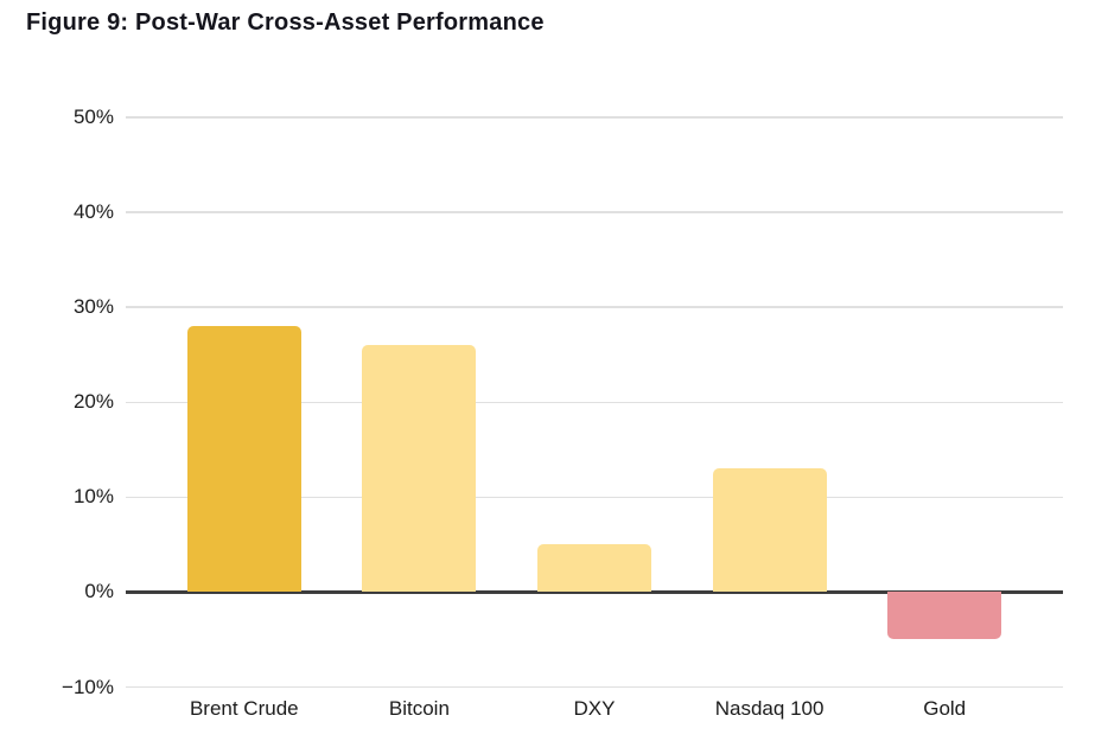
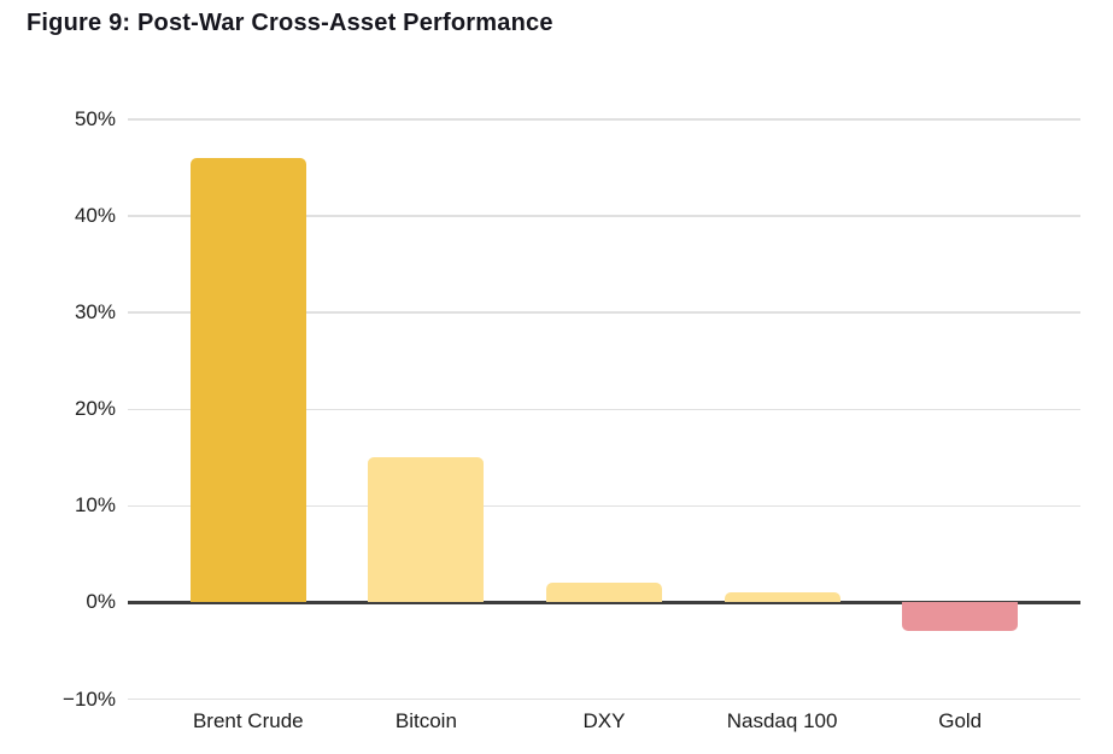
Brent Crude: 28% -> 46%
Bitcoin: 26% -> 15%
DXY: 5% -> 2%
Nasdaq 100: 13% -> 1%
Gold: -5% -> -3%
